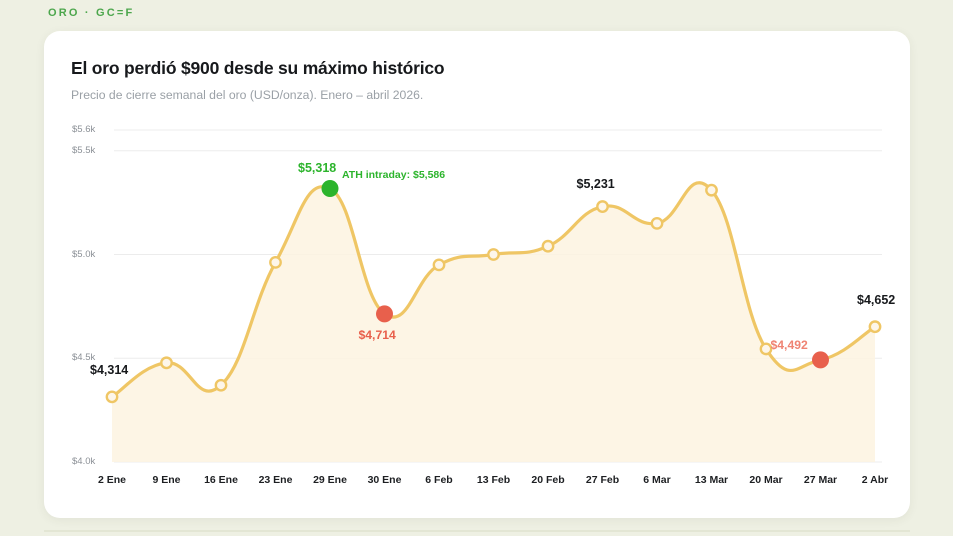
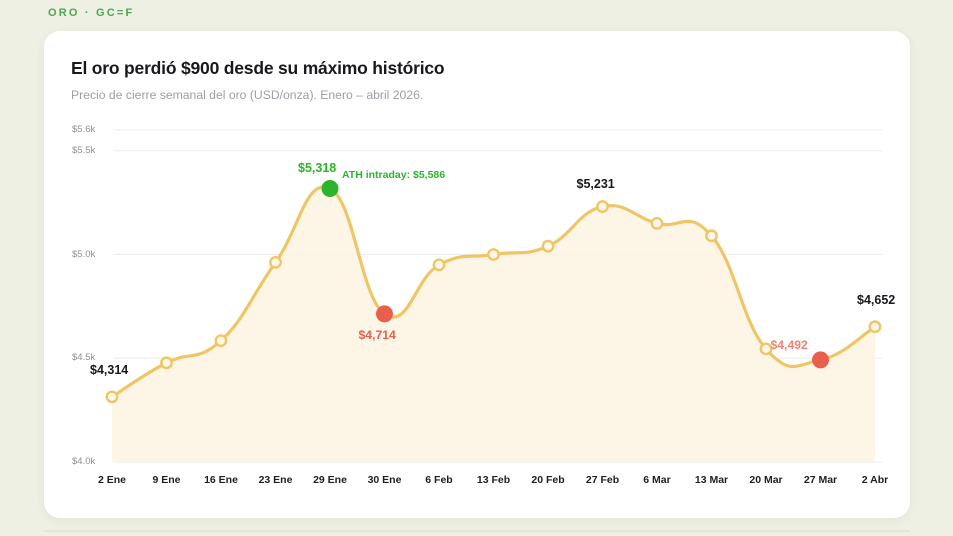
16 Ene: $4.37k -> $4.58k
13 Mar: $5.31k -> $5.09k
